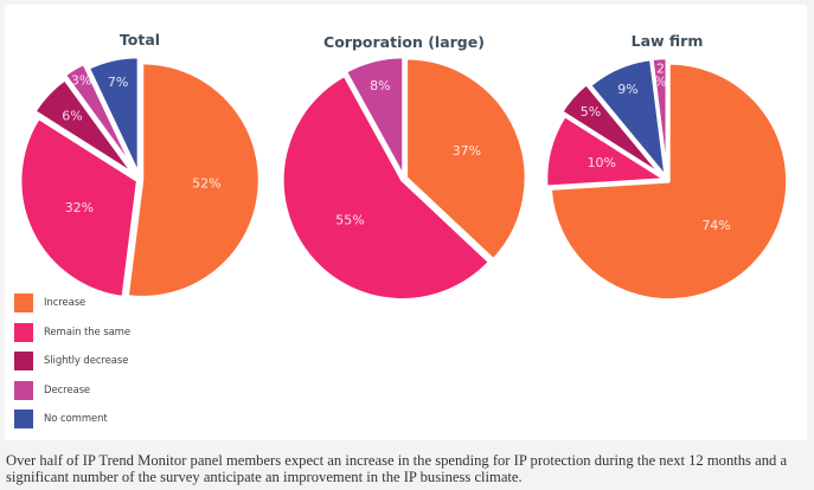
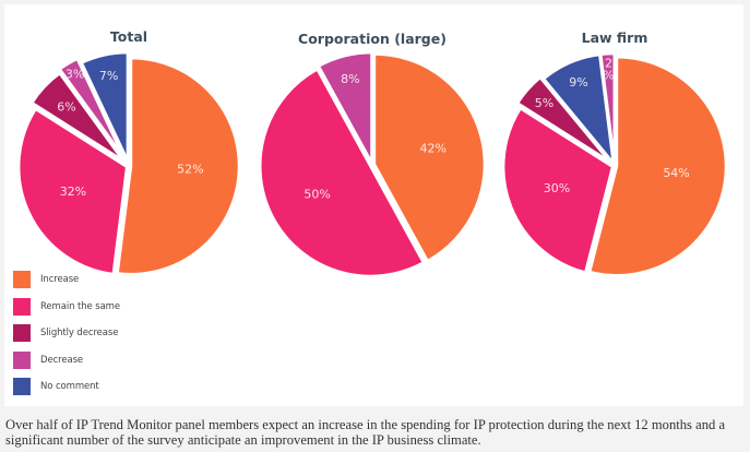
Corporation (large)/Increase: 37% -> 42%
Corporation (large)/Remain the same: 55% -> 50%
Law firm/Increase: 74% -> 54%
Law firm/Remain the same: 10% -> 30%
